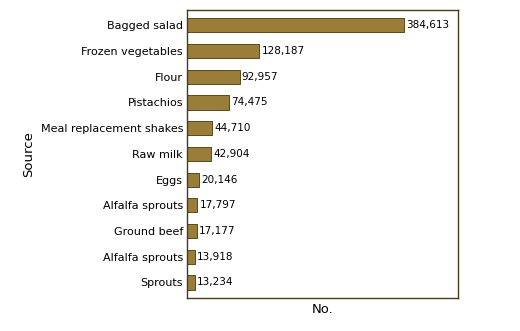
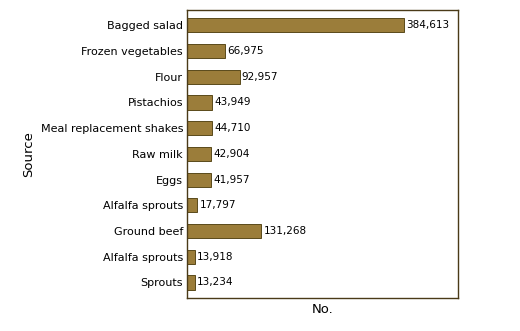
Frozen vegetables: 128,187 -> 66,975
Pistachios: 74,475 -> 43,949
Eggs: 20,146 -> 41,957
Ground beef: 17,177 -> 131,268
